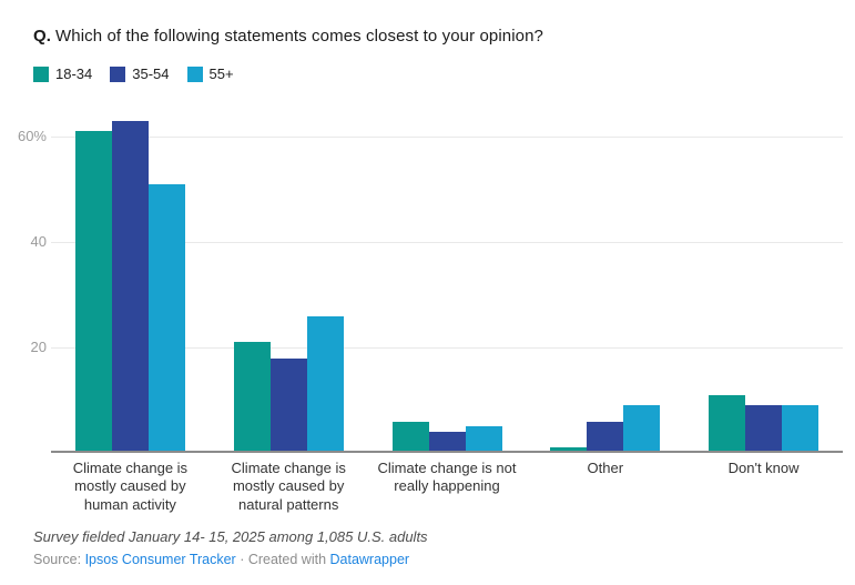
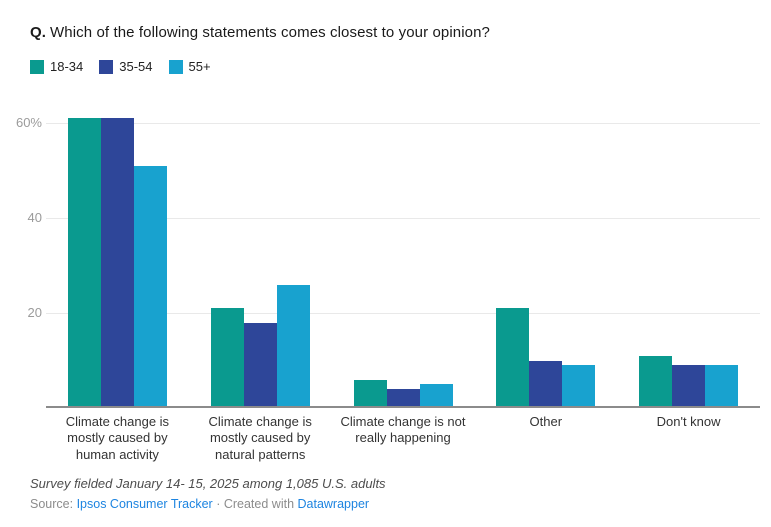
35-54/Climate change is mostly caused by human activity: 63% -> 61%
18-34/Other: 1% -> 21%
35-54/Other: 6% -> 10%
